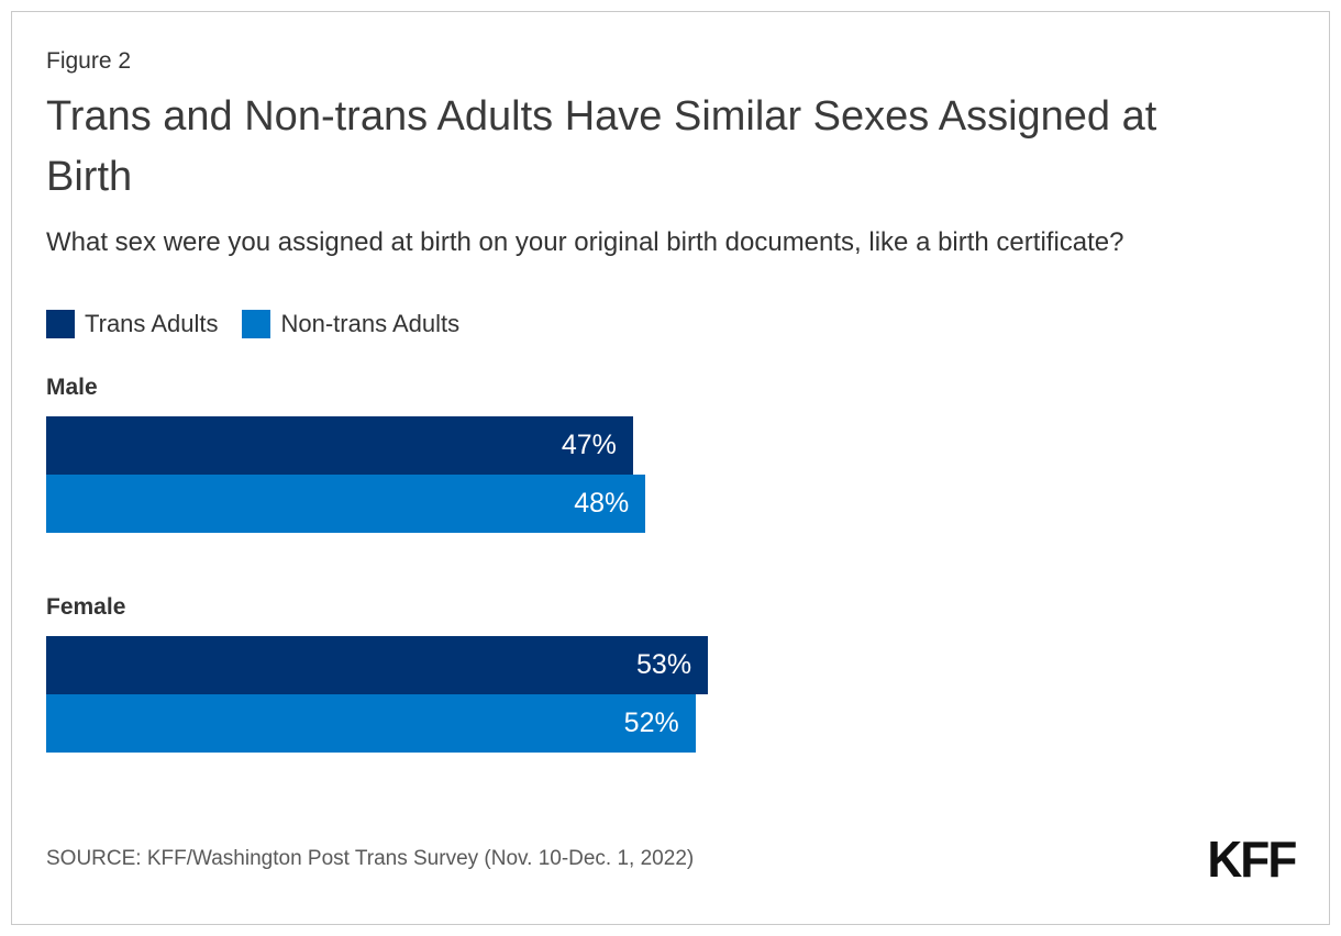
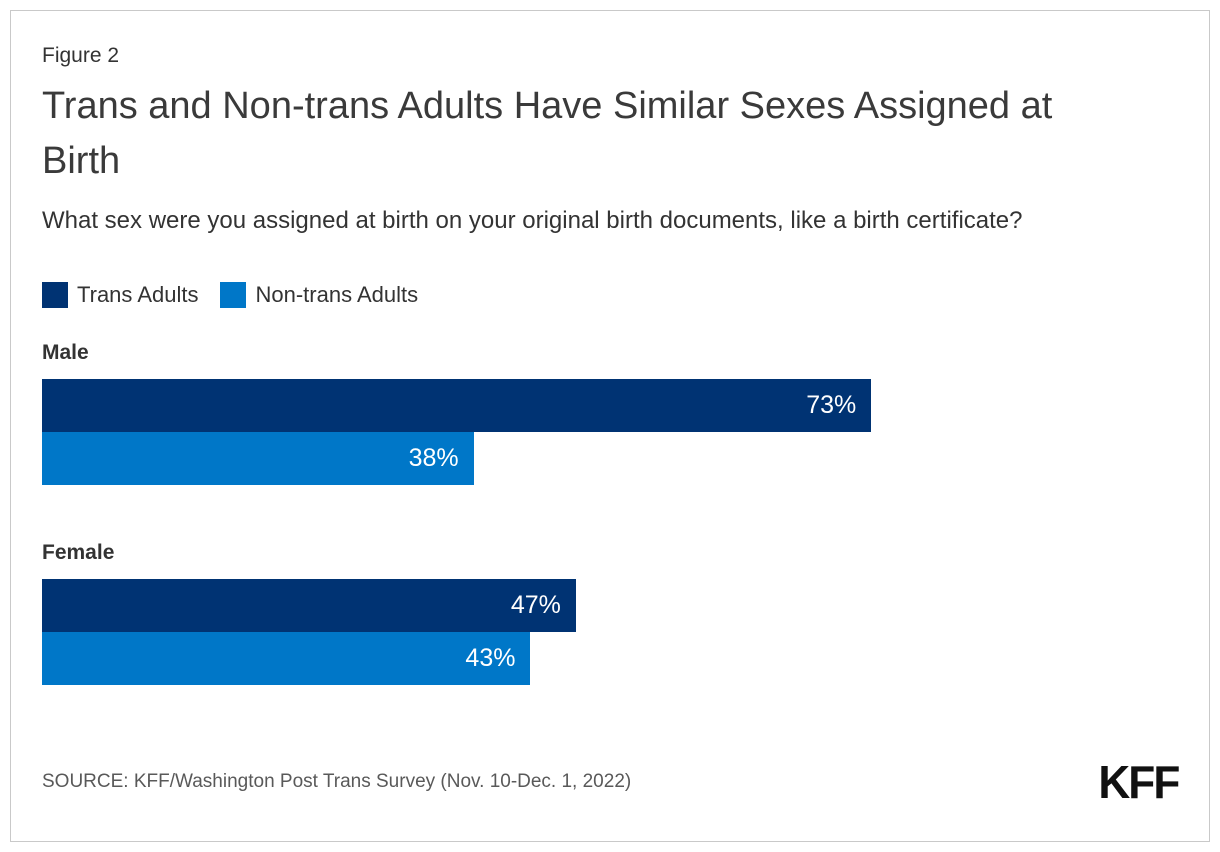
Trans Adults/Male: 47% -> 73%
Non-trans Adults/Male: 48% -> 38%
Trans Adults/Female: 53% -> 47%
Non-trans Adults/Female: 52% -> 43%
